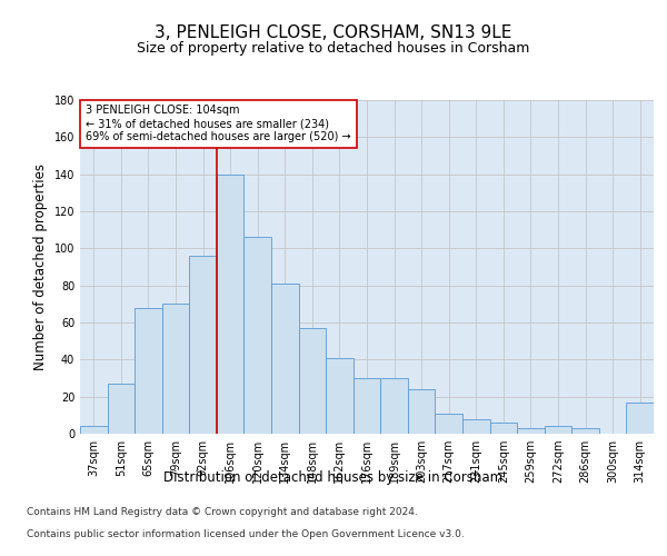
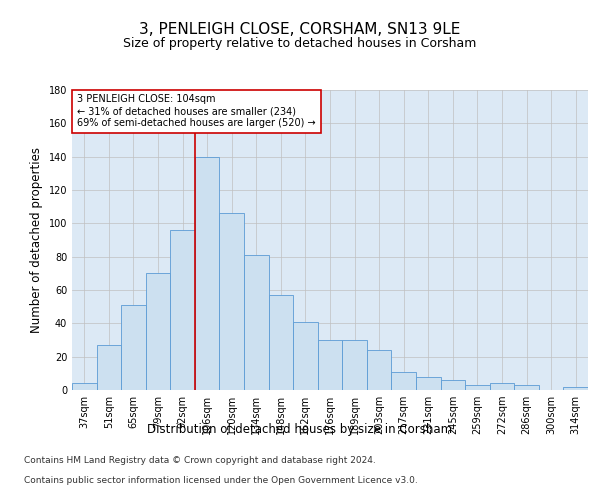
65sqm: 68 -> 51
314sqm: 17 -> 2
